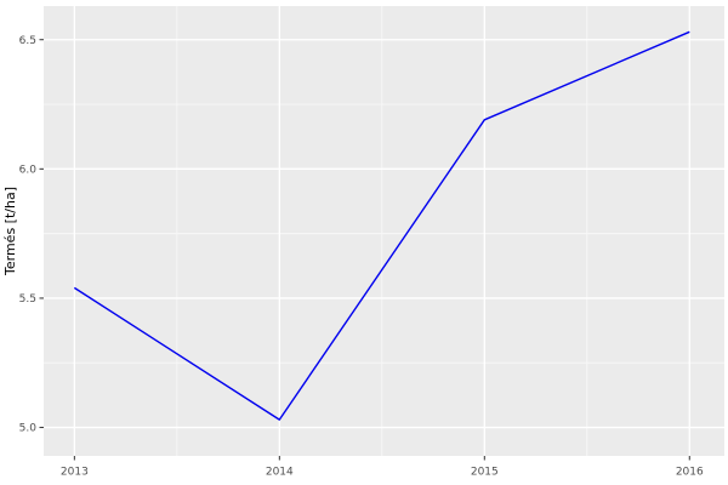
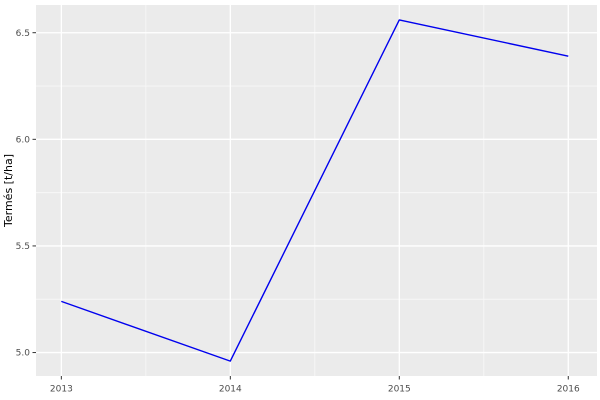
2013: 5.54 -> 5.24
2014: 5.03 -> 4.96
2015: 6.19 -> 6.56
2016: 6.53 -> 6.39
